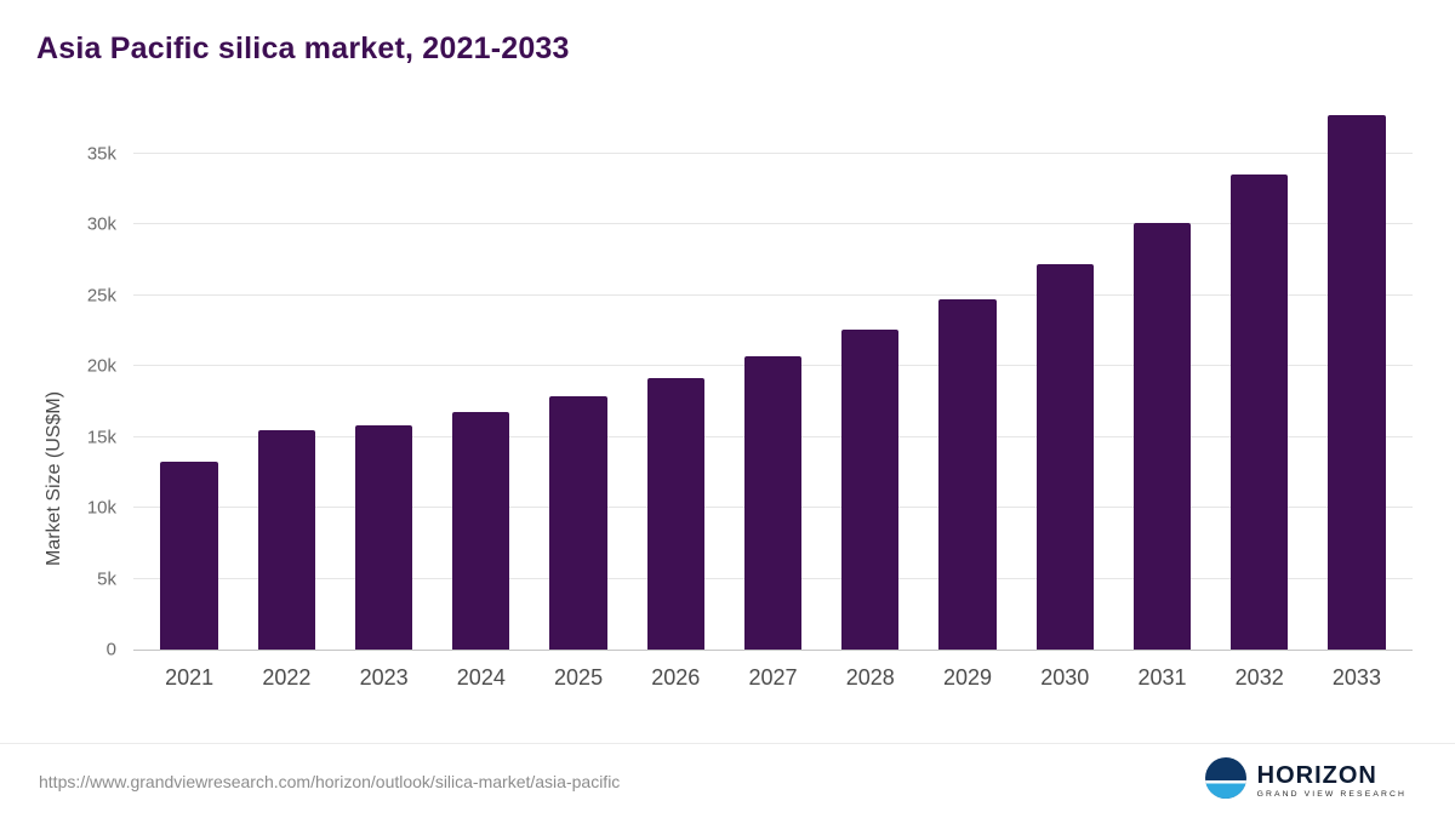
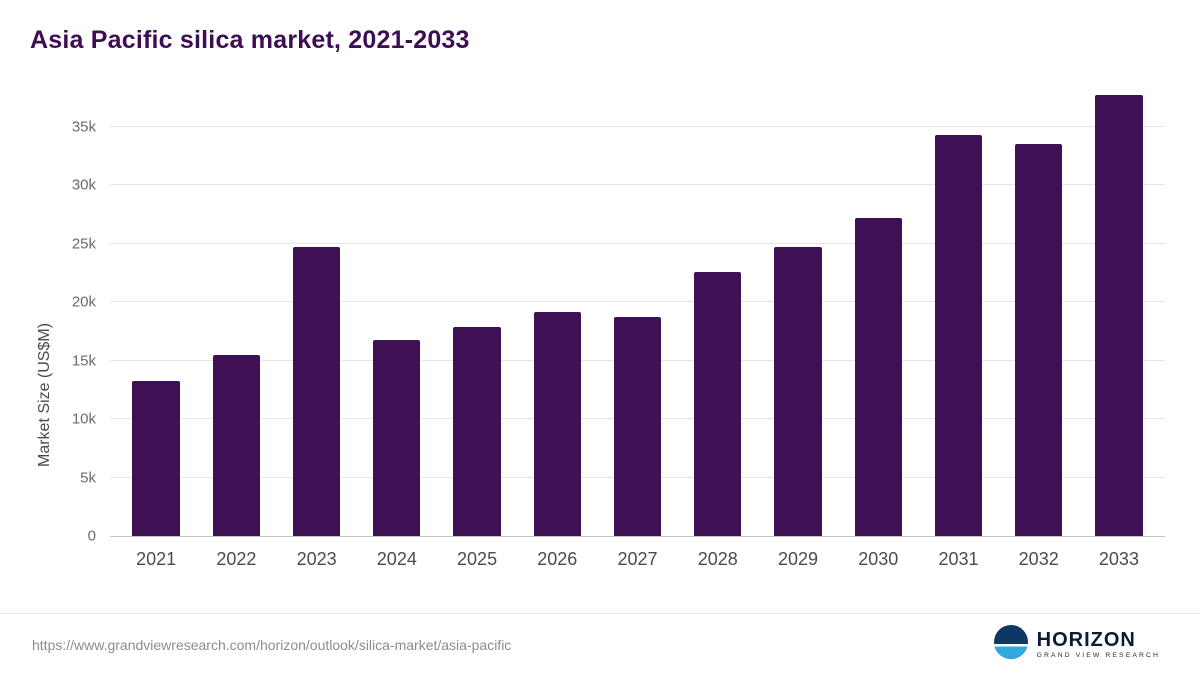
2023: 15.8k -> 24.7k
2027: 20.7k -> 18.7k
2031: 30.1k -> 34.3k
